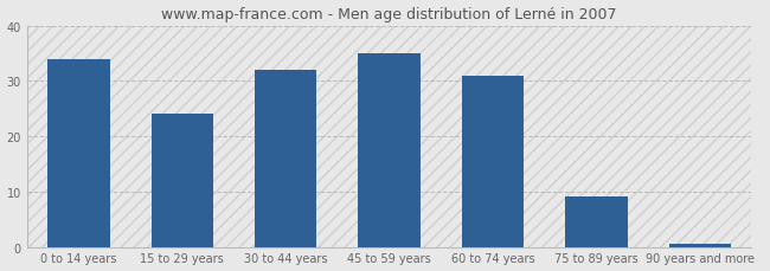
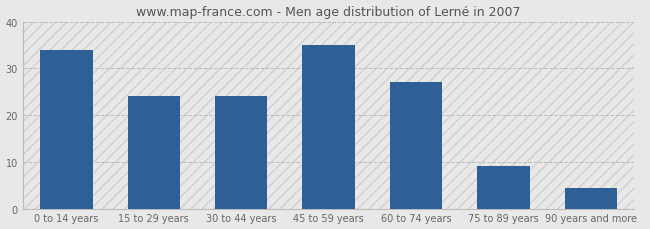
30 to 44 years: 32.0 -> 24.0
60 to 74 years: 31.0 -> 27.0
90 years and more: 0.5 -> 4.5
